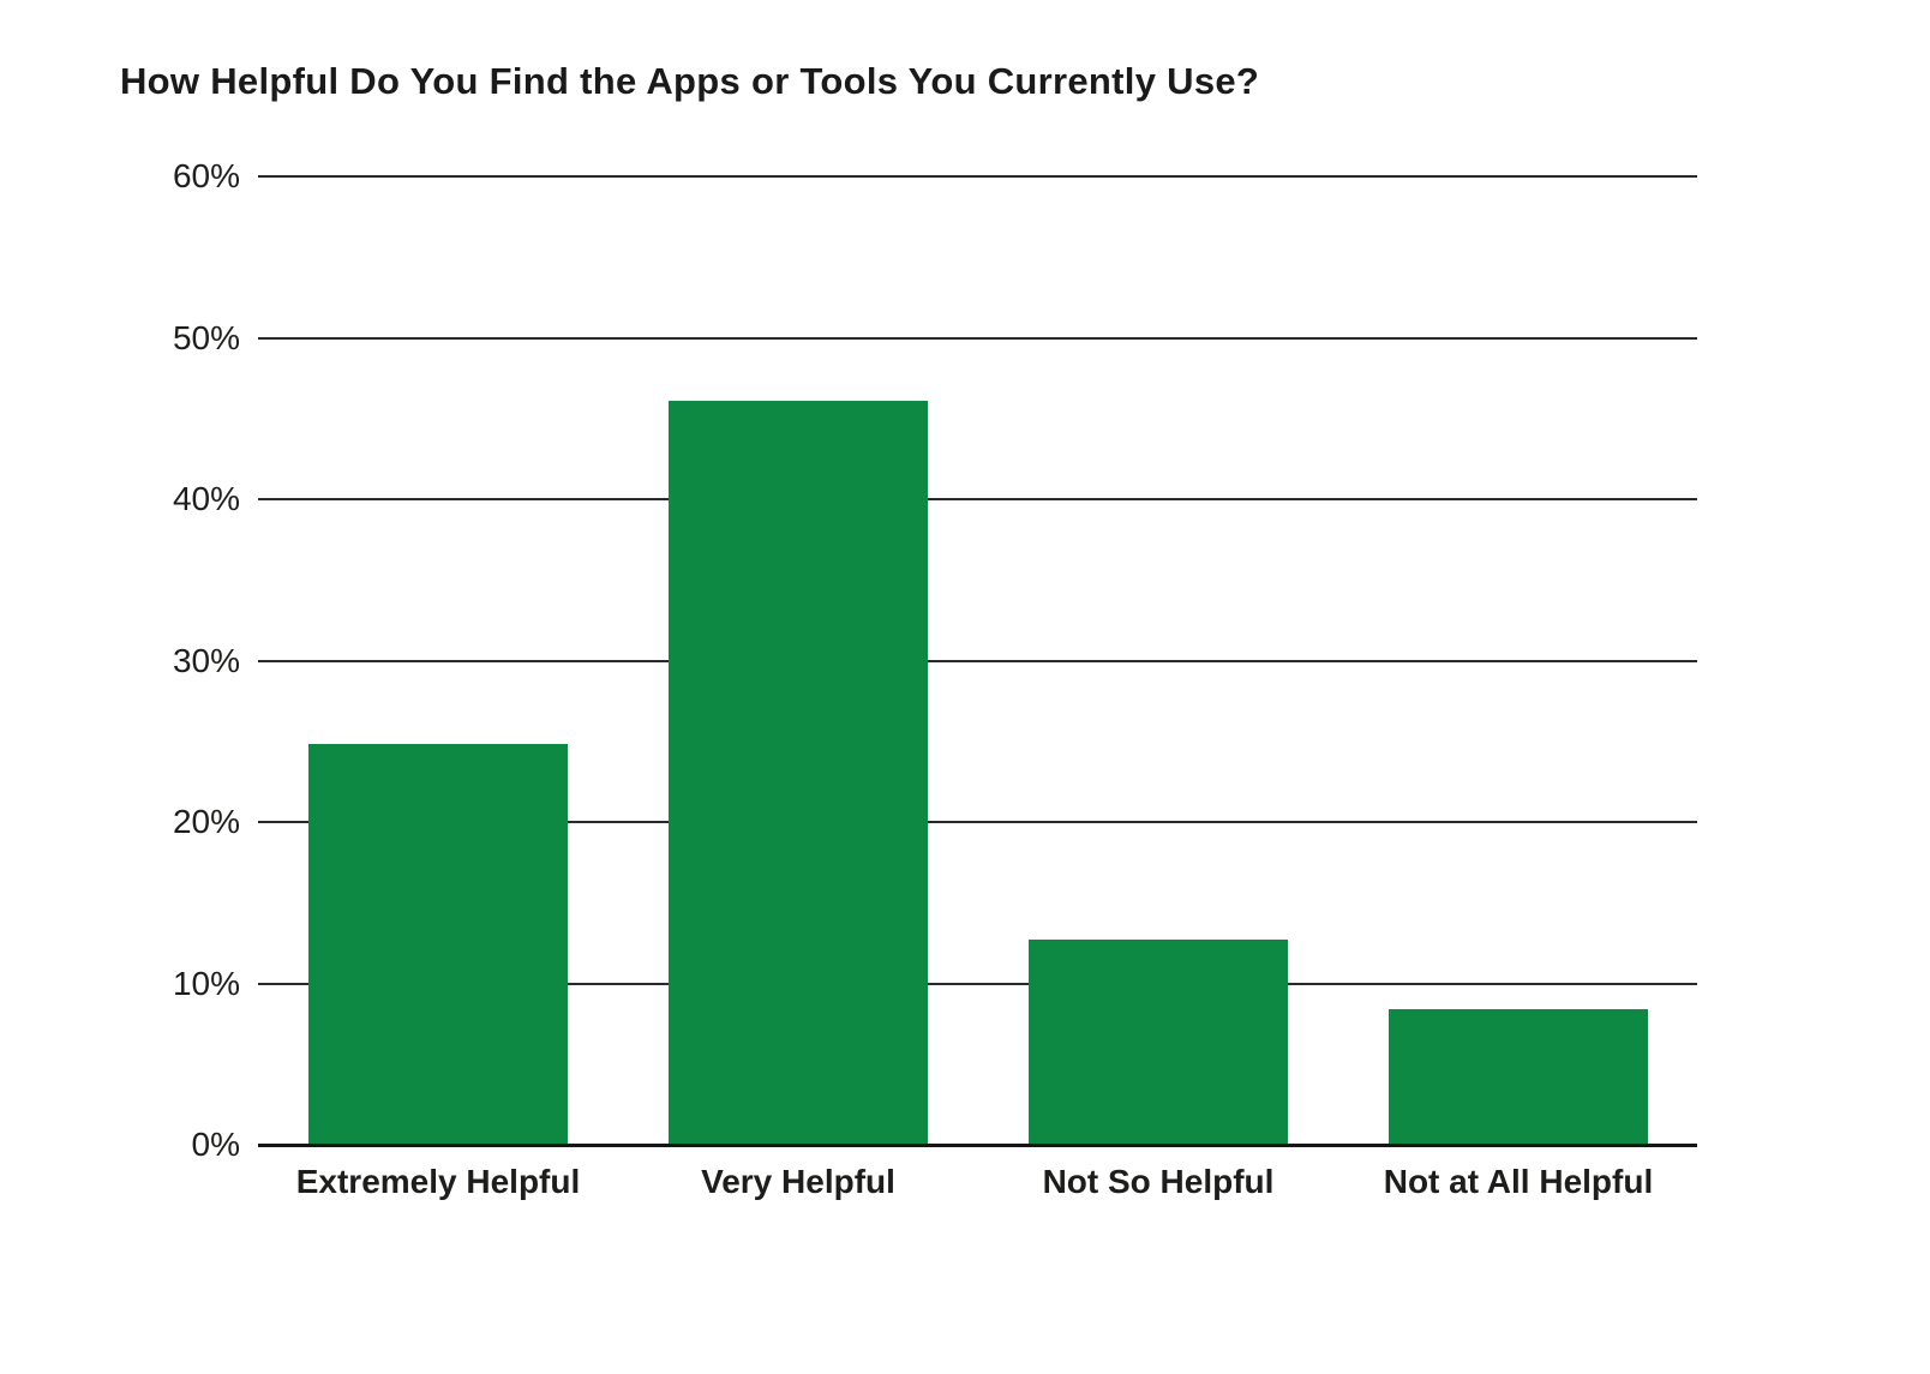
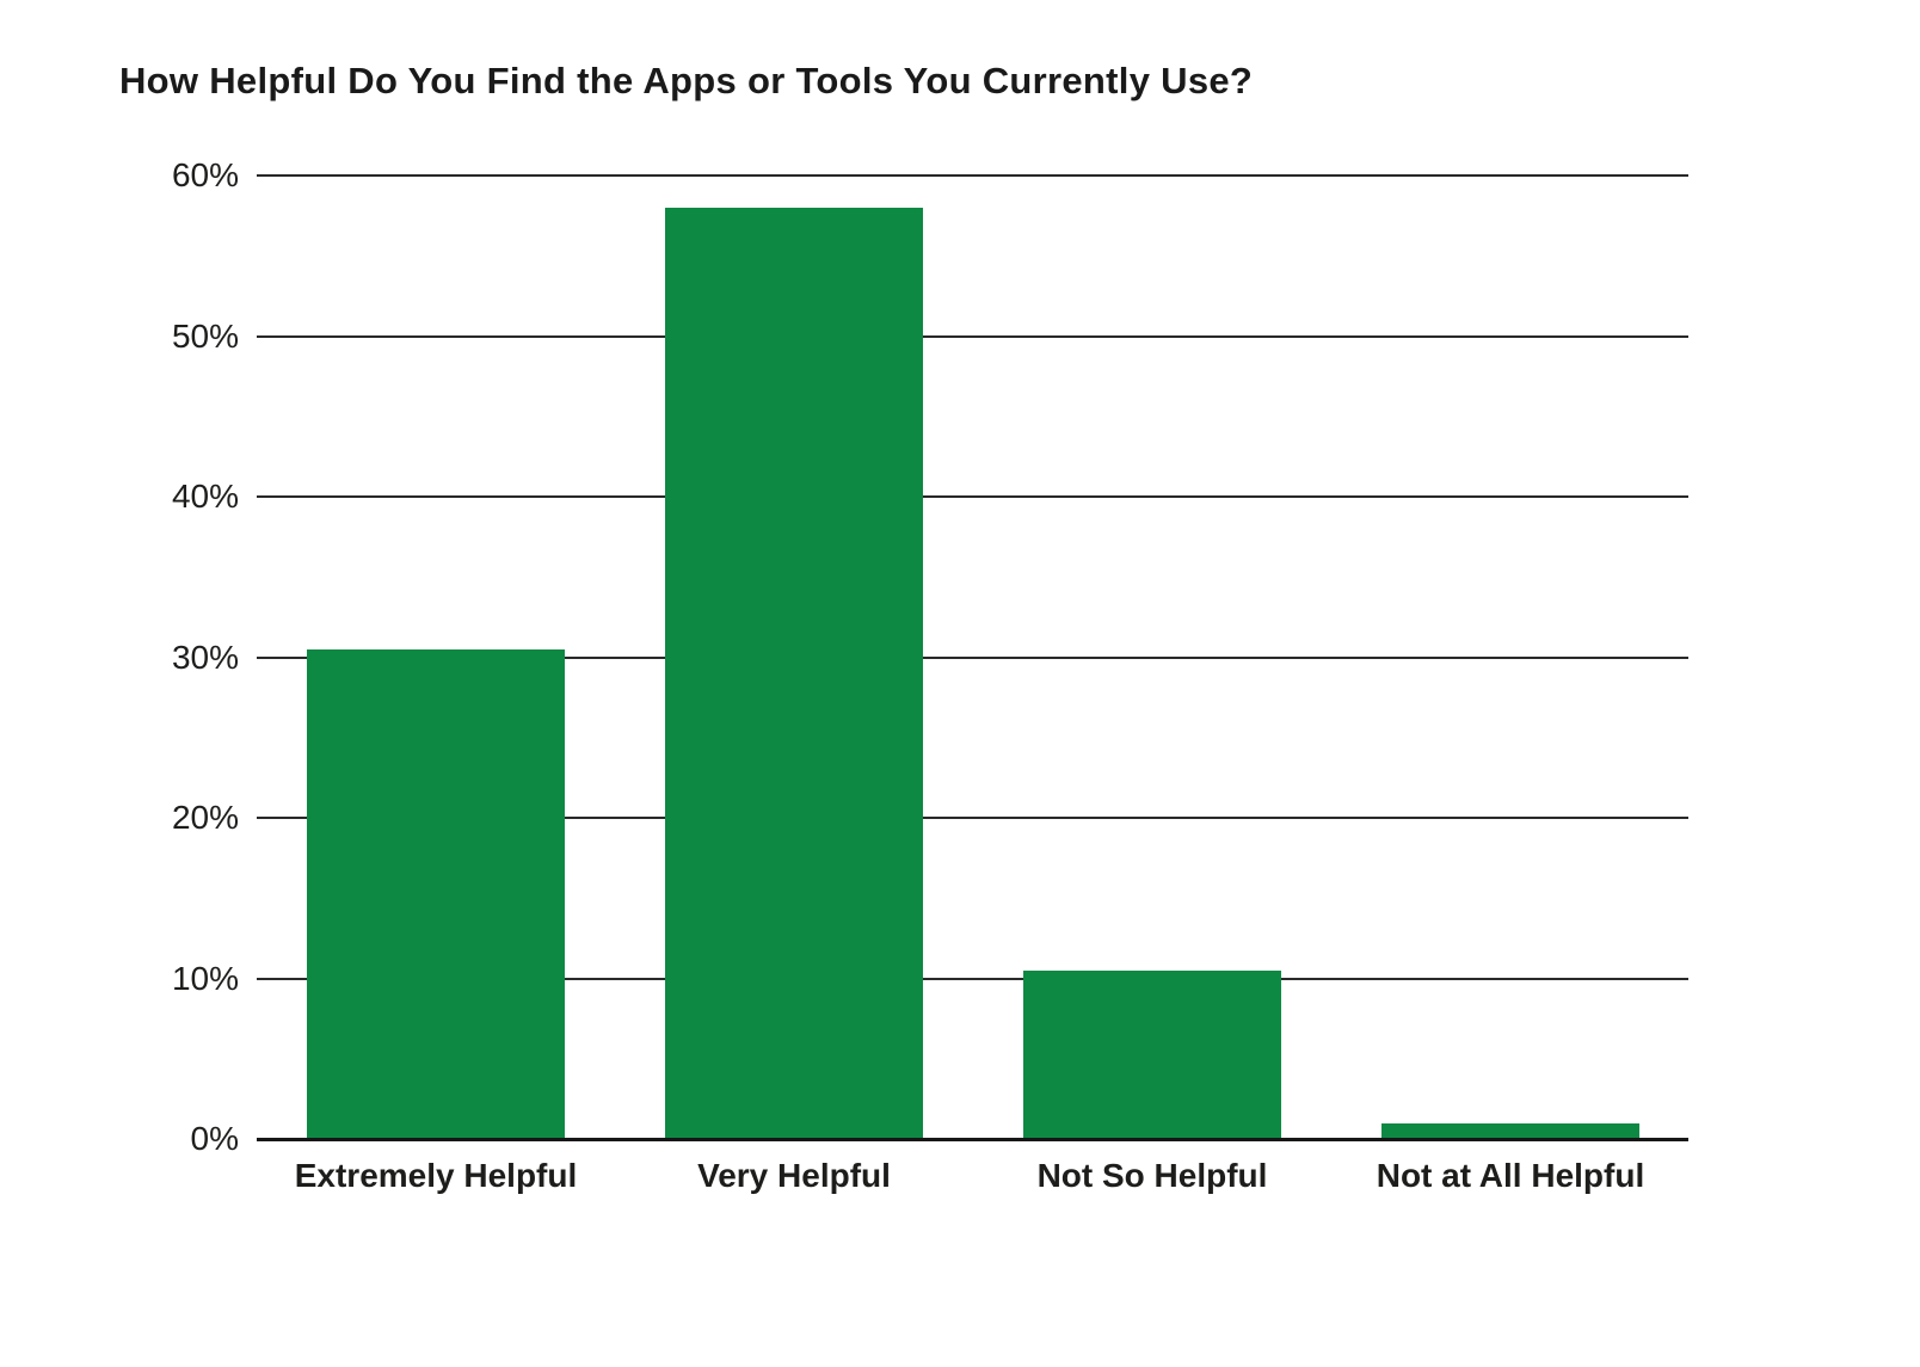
Extremely Helpful: 24.8% -> 30.5%
Very Helpful: 46.1% -> 58.0%
Not So Helpful: 12.7% -> 10.5%
Not at All Helpful: 8.4% -> 1.0%
